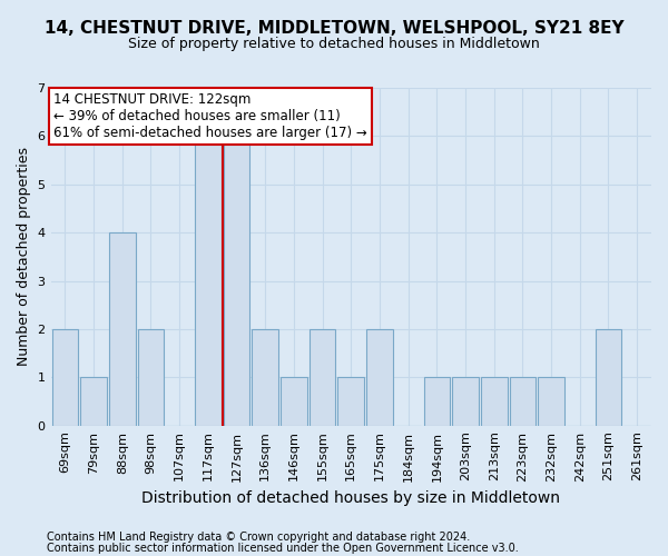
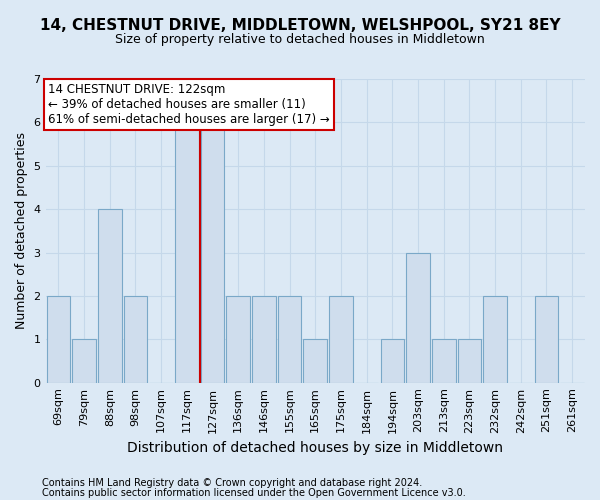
146sqm: 1 -> 2
203sqm: 1 -> 3
232sqm: 1 -> 2
